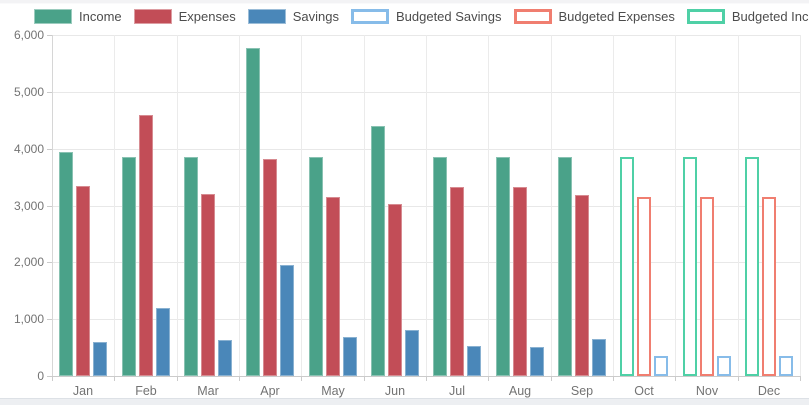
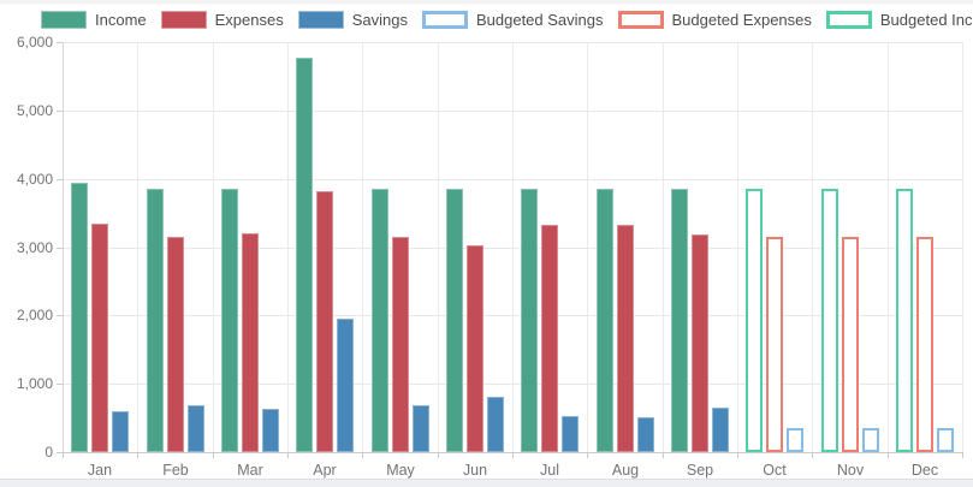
Expenses/Feb: 4600 -> 3200
Savings/Feb: 1200 -> 700
Income/Jun: 4400 -> 3800
